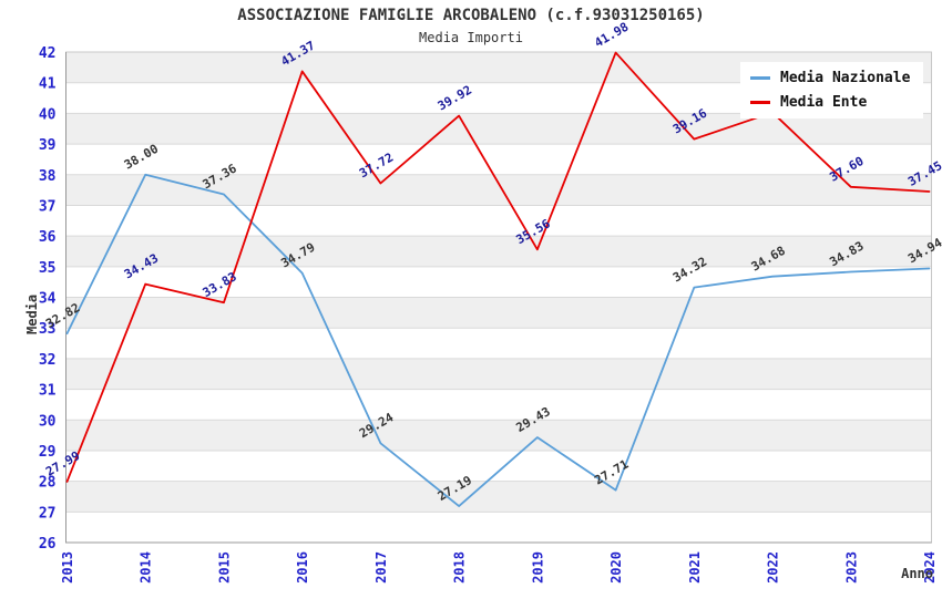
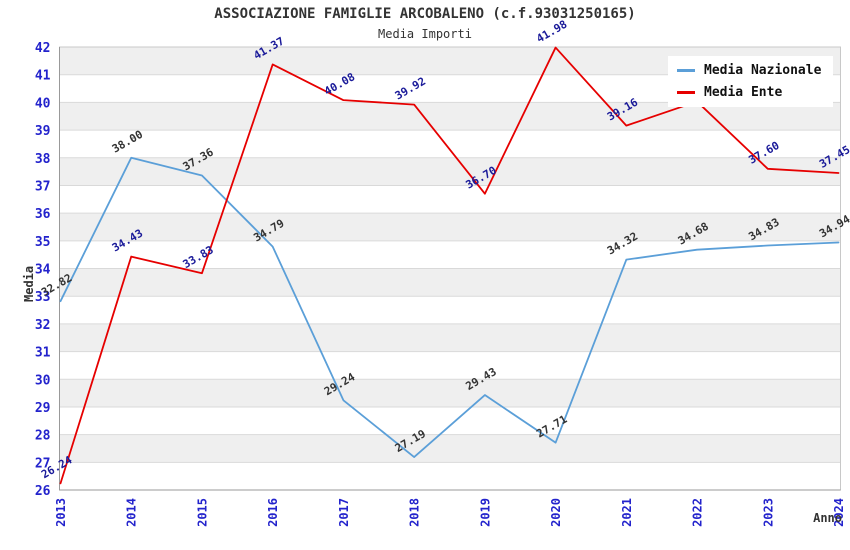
Media Ente/2013: 27.99 -> 26.24
Media Ente/2017: 37.72 -> 40.08
Media Ente/2019: 35.56 -> 36.70
